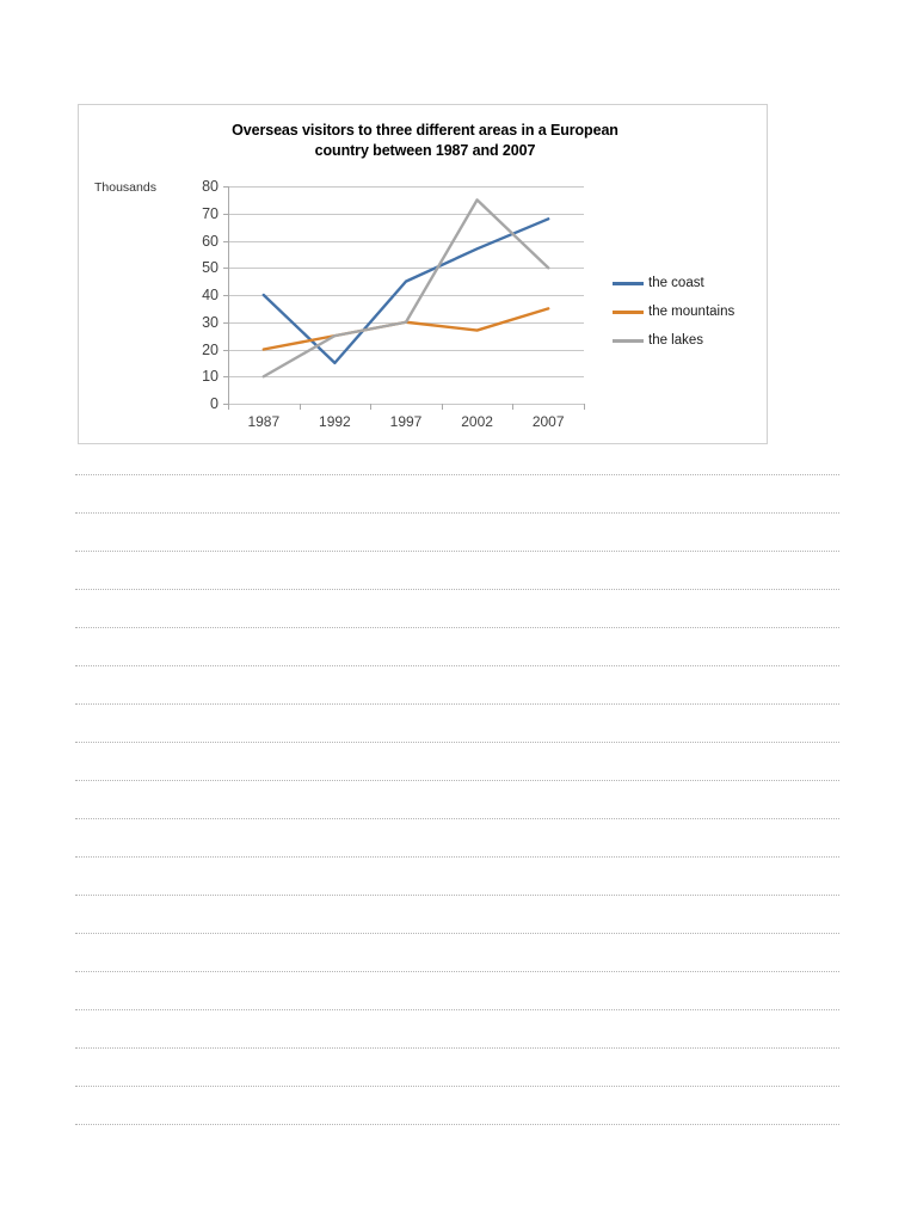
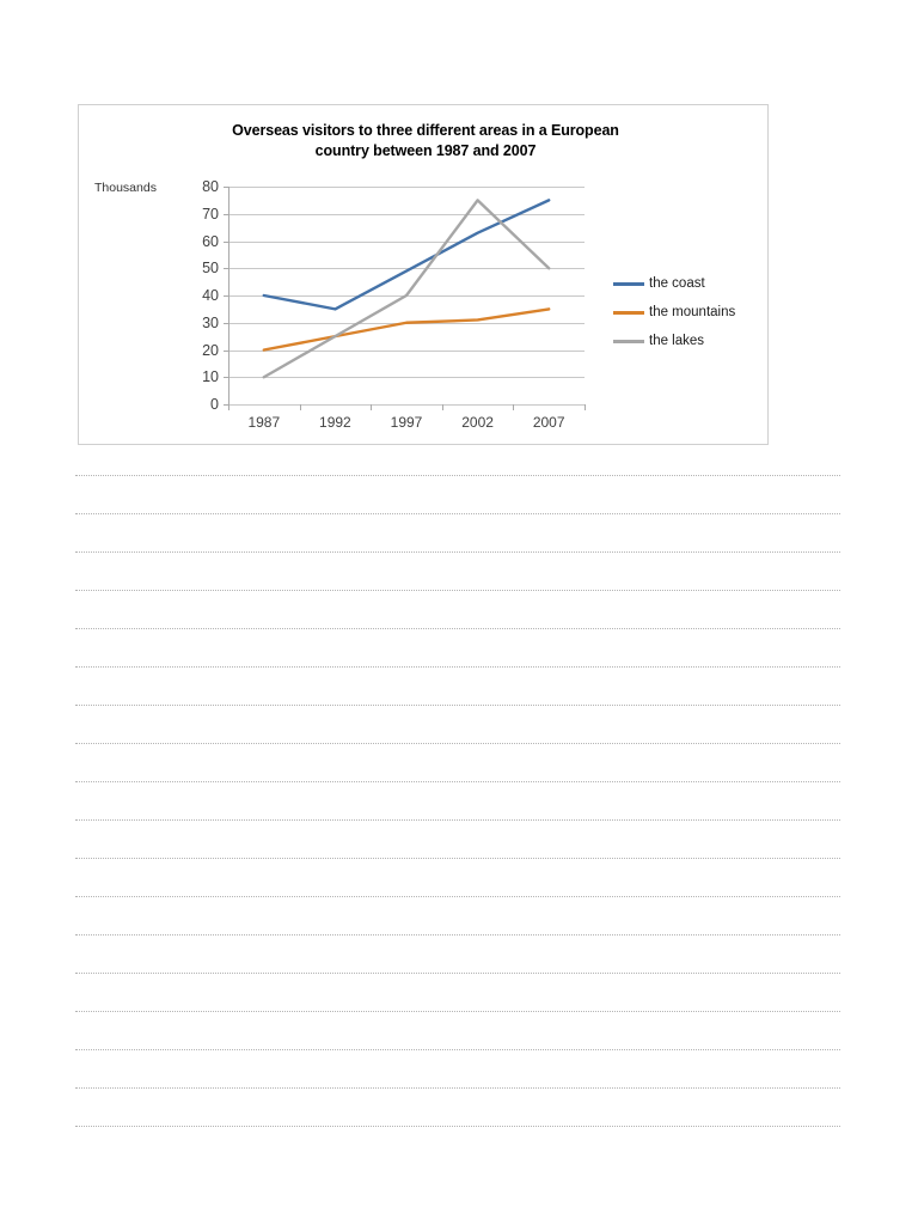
the coast/1992: 15 -> 35
the coast/1997: 45 -> 49
the lakes/1997: 30 -> 40
the coast/2002: 57 -> 63
the mountains/2002: 27 -> 31
the coast/2007: 68 -> 75
